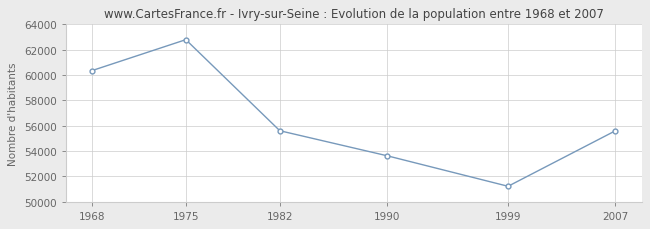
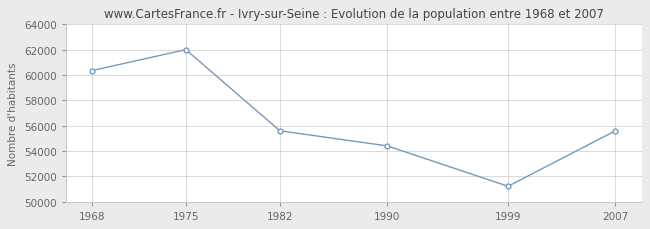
1975: 62800 -> 62000
1990: 53600 -> 54400
